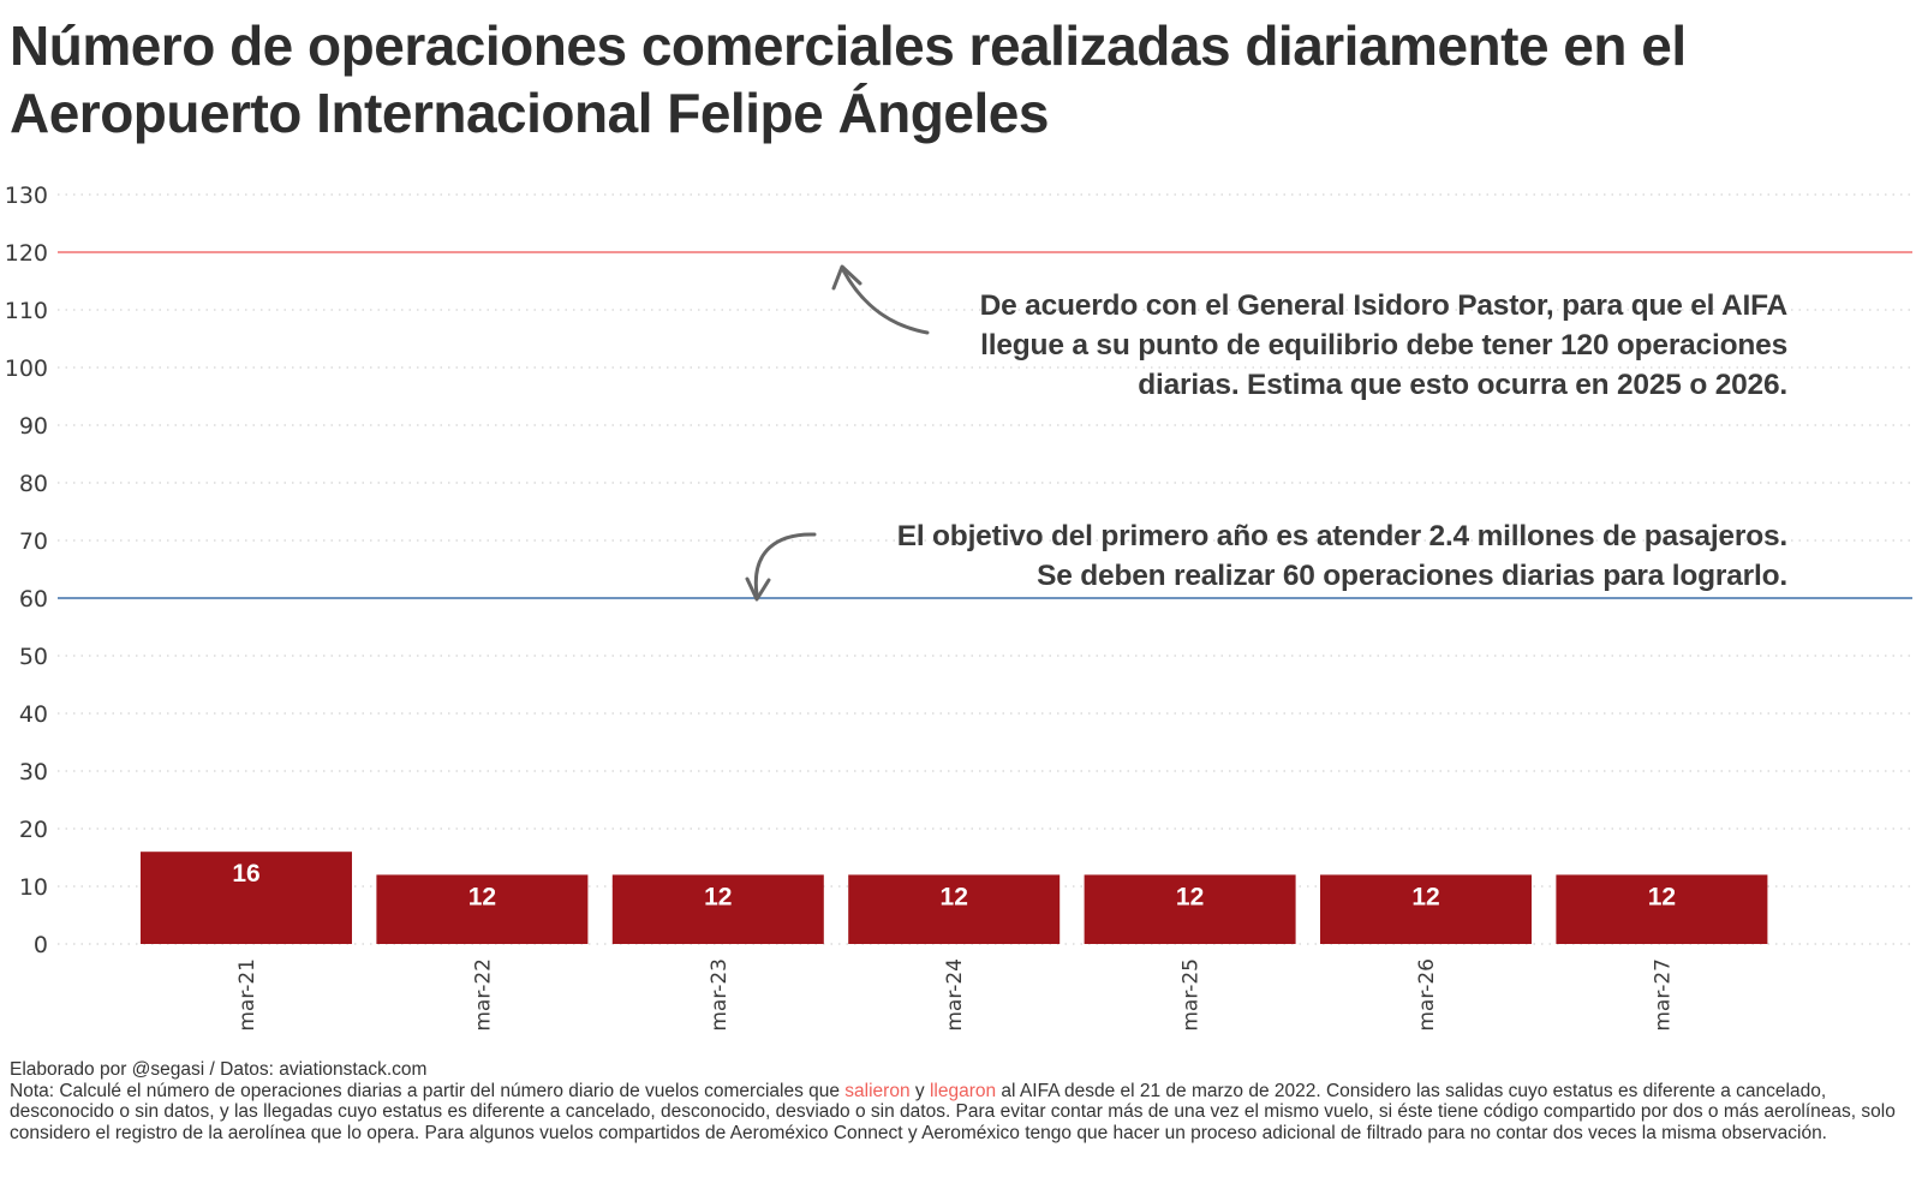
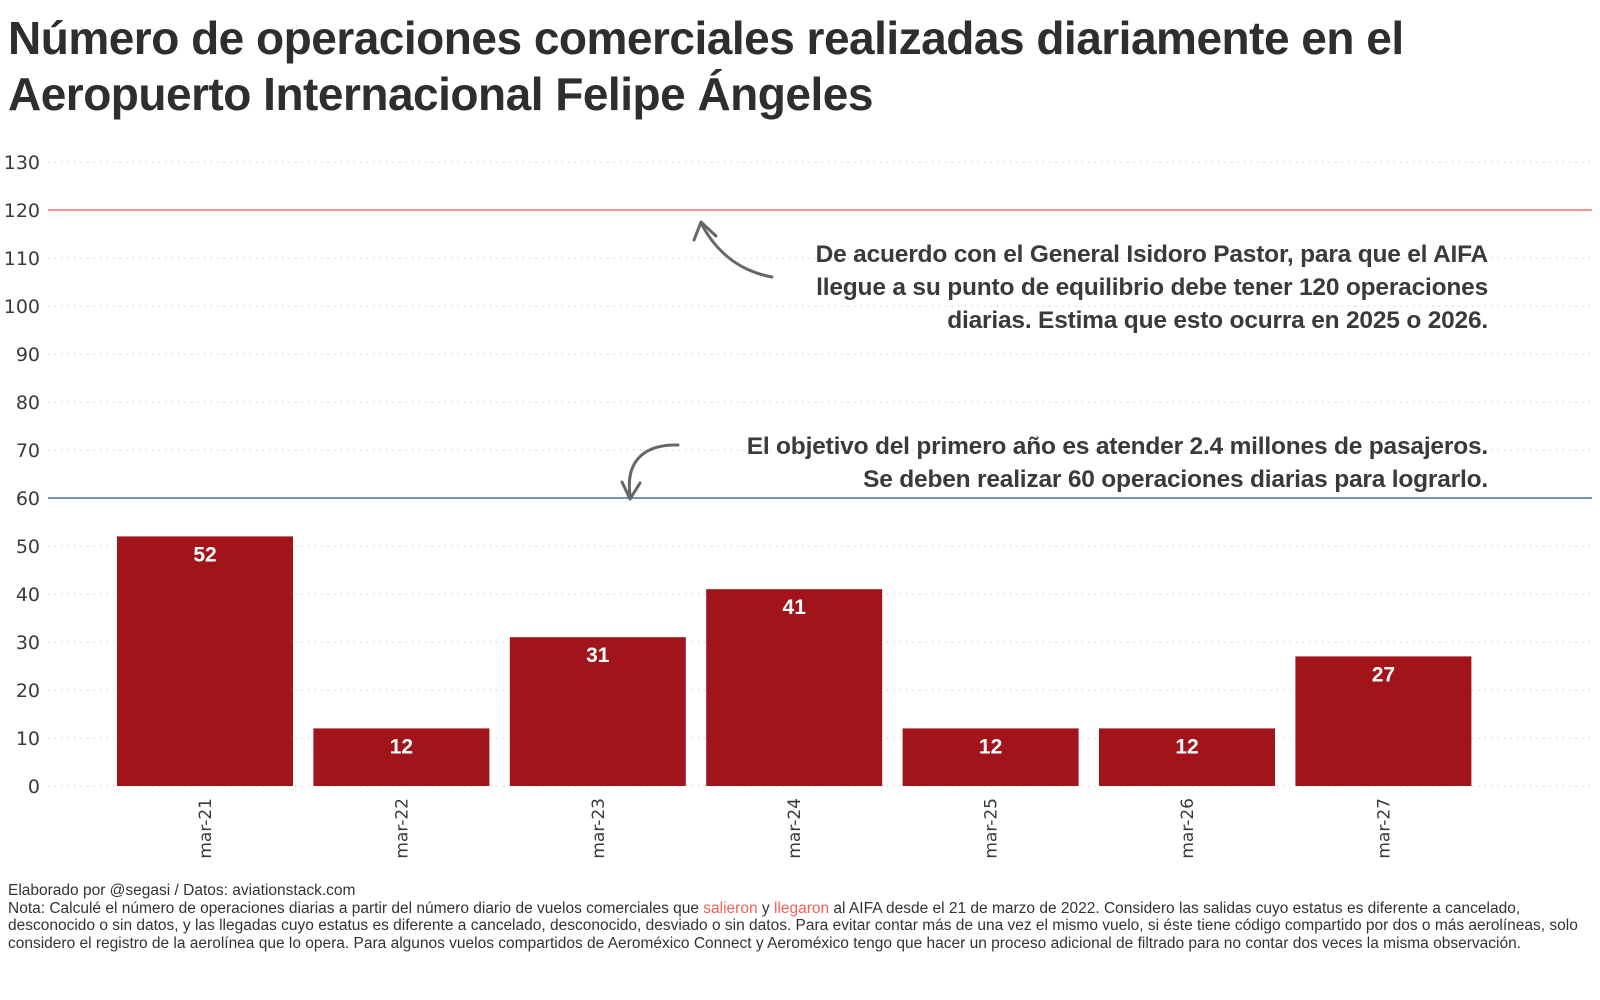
mar-21: 16 -> 52
mar-23: 12 -> 31
mar-24: 12 -> 41
mar-27: 12 -> 27
